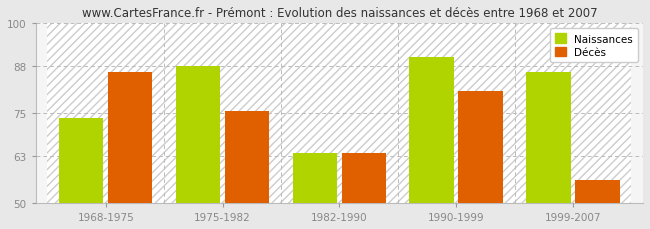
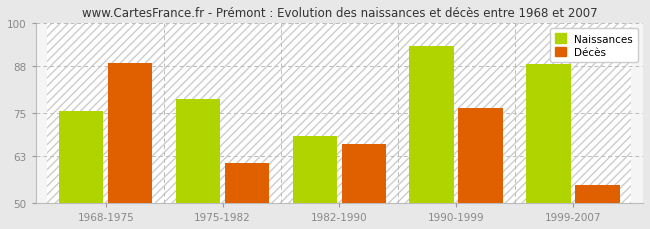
Naissances/1968-1975: 73.5 -> 75.5
Décès/1968-1975: 86.5 -> 89.0
Naissances/1975-1982: 88.0 -> 79.0
Décès/1975-1982: 75.5 -> 61.0
Naissances/1982-1990: 64.0 -> 68.5
Décès/1982-1990: 64.0 -> 66.5
Naissances/1990-1999: 90.5 -> 93.5
Décès/1990-1999: 81.0 -> 76.5
Naissances/1999-2007: 86.5 -> 88.5
Décès/1999-2007: 56.5 -> 55.0
